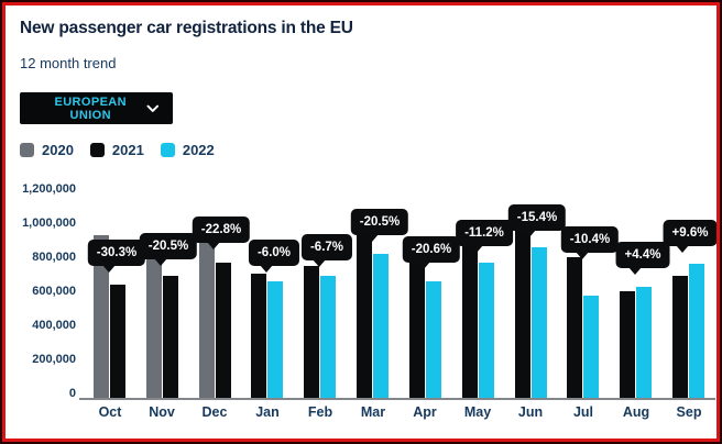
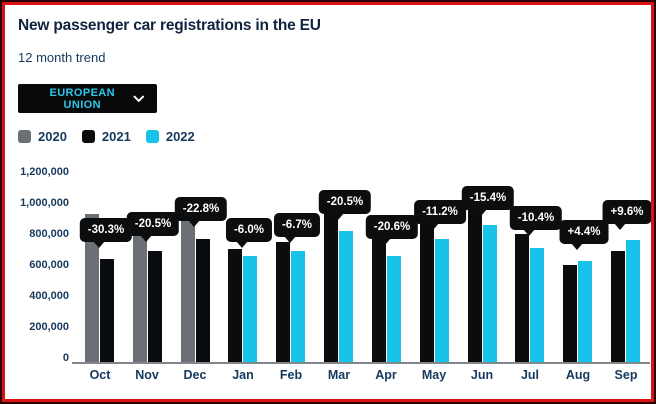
2022/Jul: 600000 -> 740000
